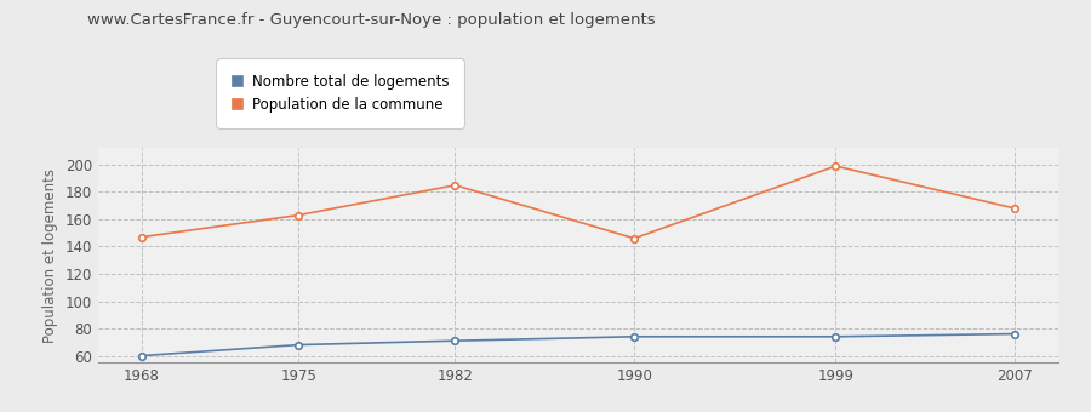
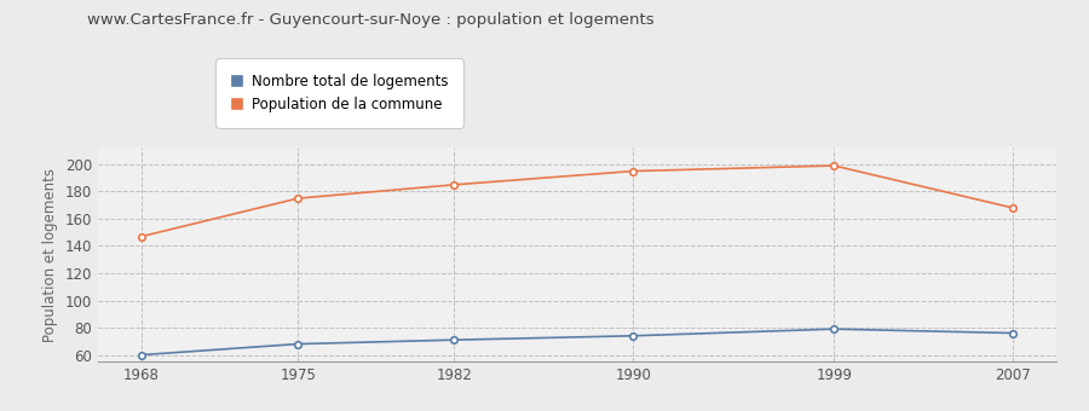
Population de la commune/1975: 163 -> 175
Population de la commune/1990: 146 -> 195
Nombre total de logements/1999: 74 -> 79
